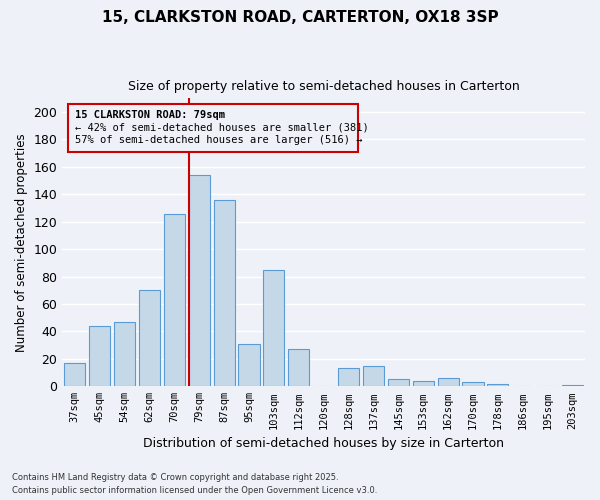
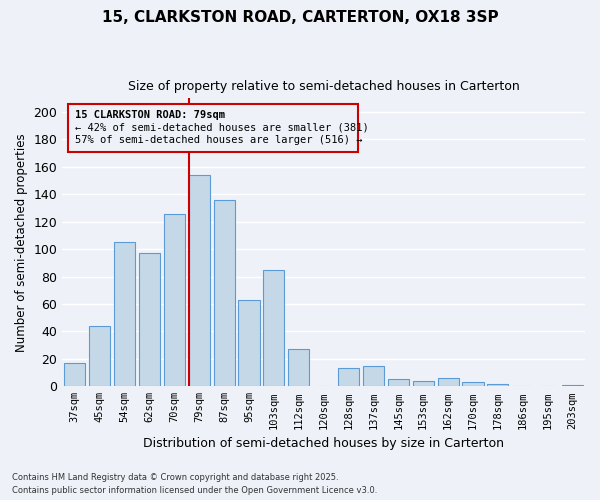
54sqm: 47 -> 105
62sqm: 70 -> 97
95sqm: 31 -> 63
